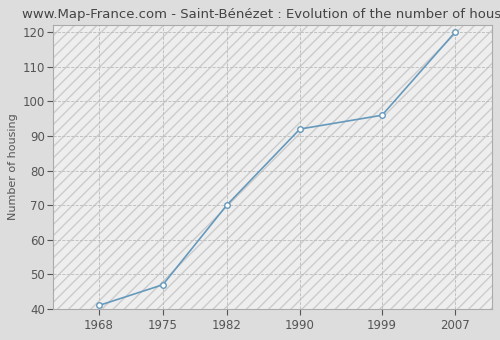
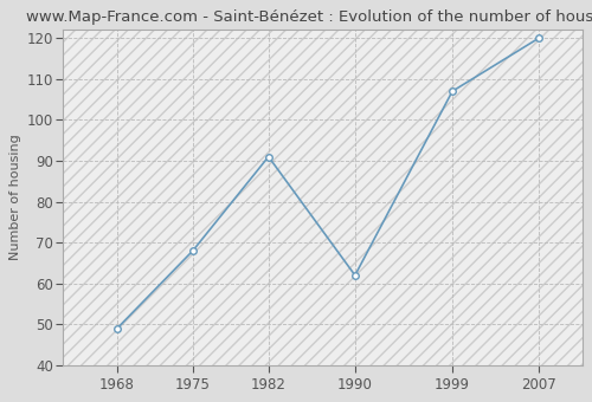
1968: 41 -> 49
1975: 47 -> 68
1982: 70 -> 91
1990: 92 -> 62
1999: 96 -> 107
